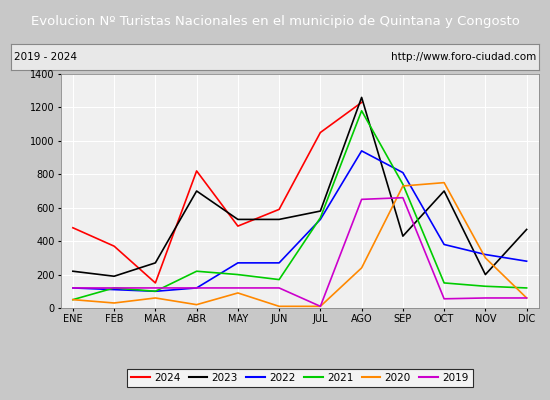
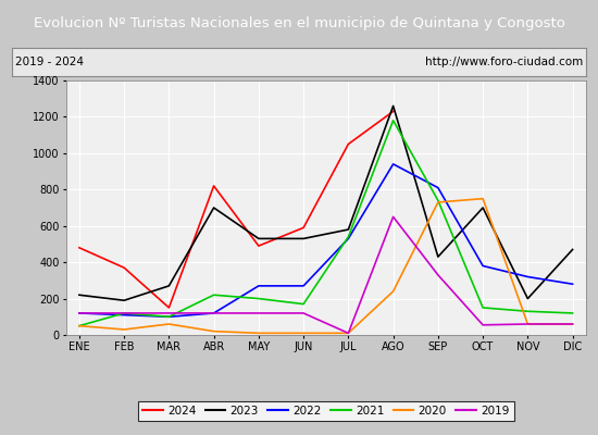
2020/MAY: 90 -> 10
2019/SEP: 660 -> 330
2020/NOV: 300 -> 60
